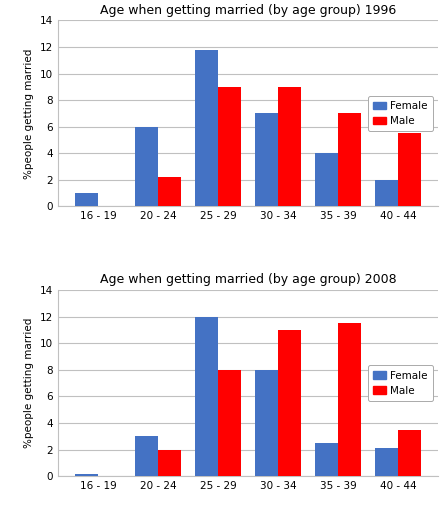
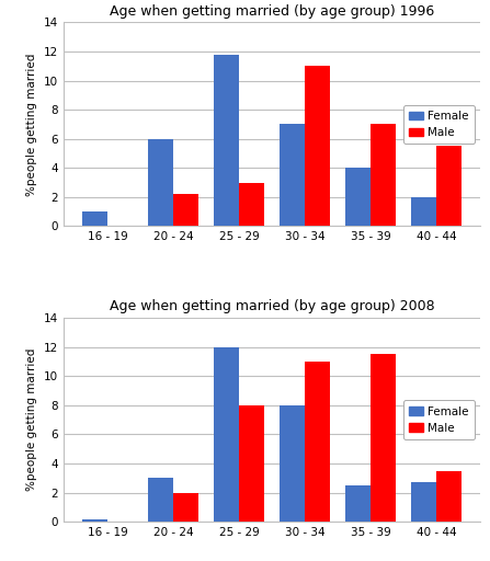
Age when getting married (by age group) 1996/Male/25 - 29: 9.0 -> 3.0
Age when getting married (by age group) 1996/Male/30 - 34: 9.0 -> 11.0
Age when getting married (by age group) 2008/Female/40 - 44: 2.1 -> 2.7
